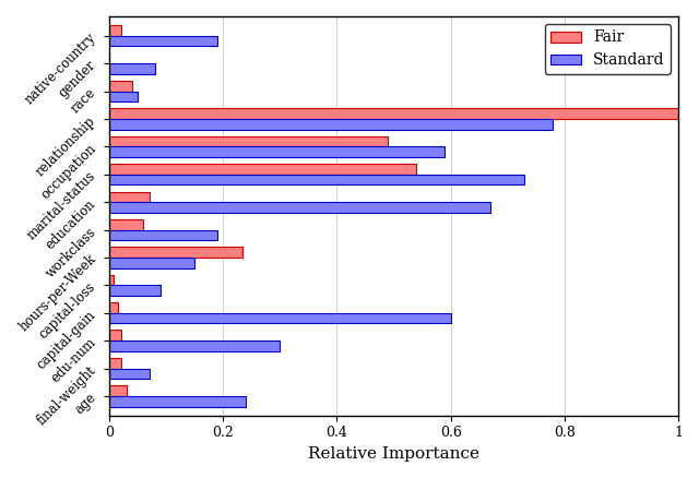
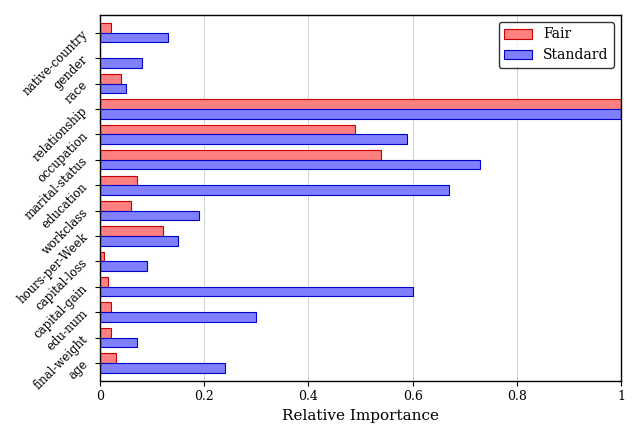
Standard/native-country: 0.19 -> 0.13
Standard/relationship: 0.78 -> 1.00
Fair/hours-per-Week: 0.234 -> 0.120
